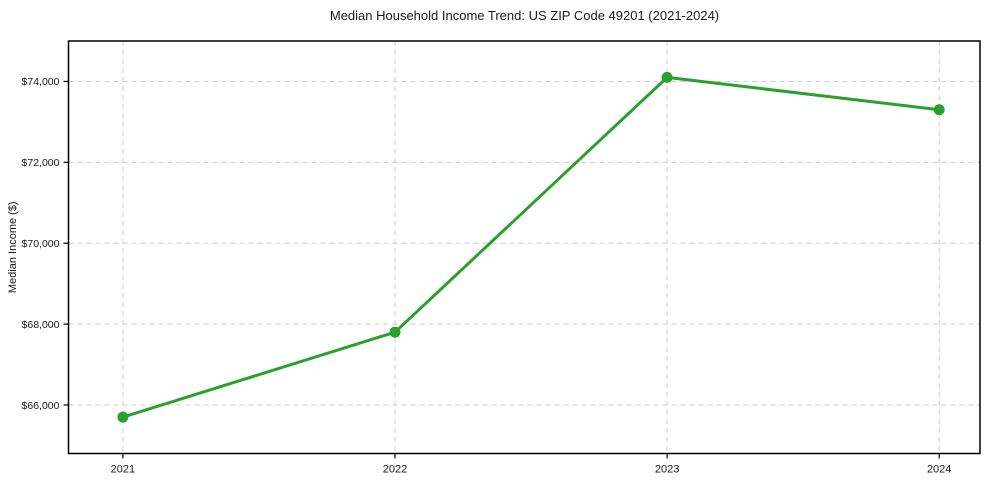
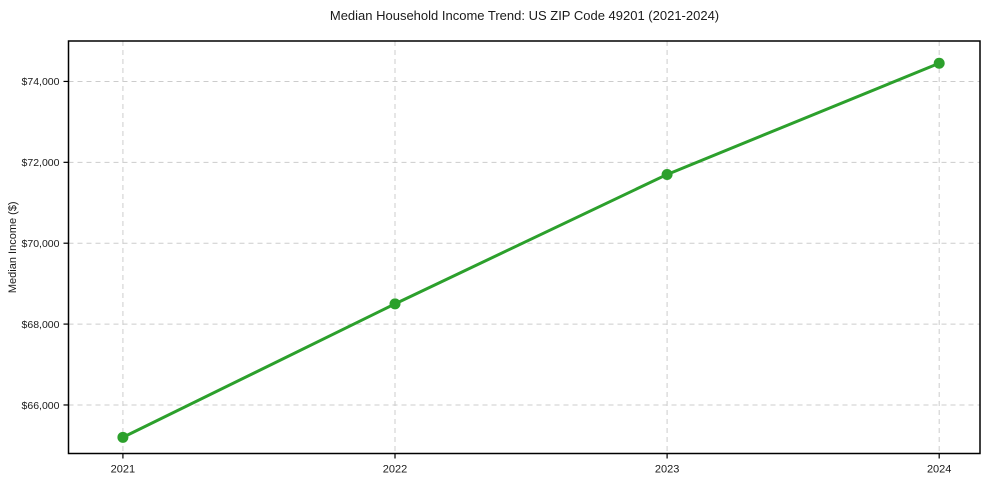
2021: $65700 -> $65200
2022: $67800 -> $68500
2023: $74100 -> $71700
2024: $73300 -> $74400
